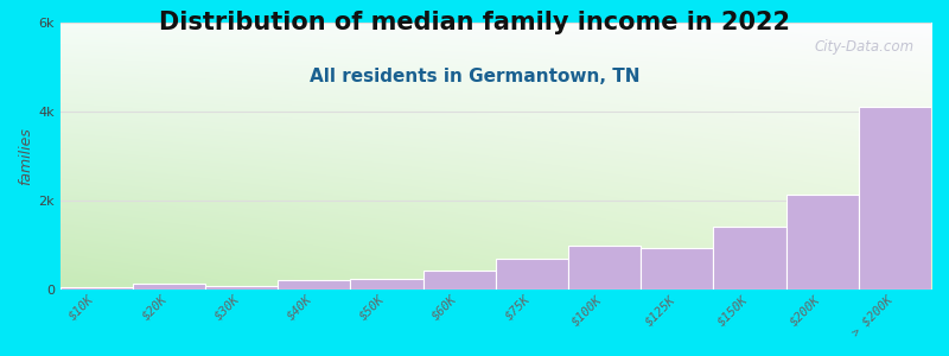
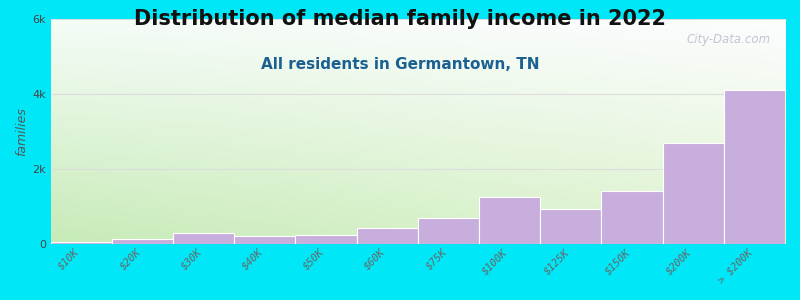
$30K: 0.09k -> 0.30k
$100K: 1.00k -> 1.25k
$200K: 2.15k -> 2.70k
